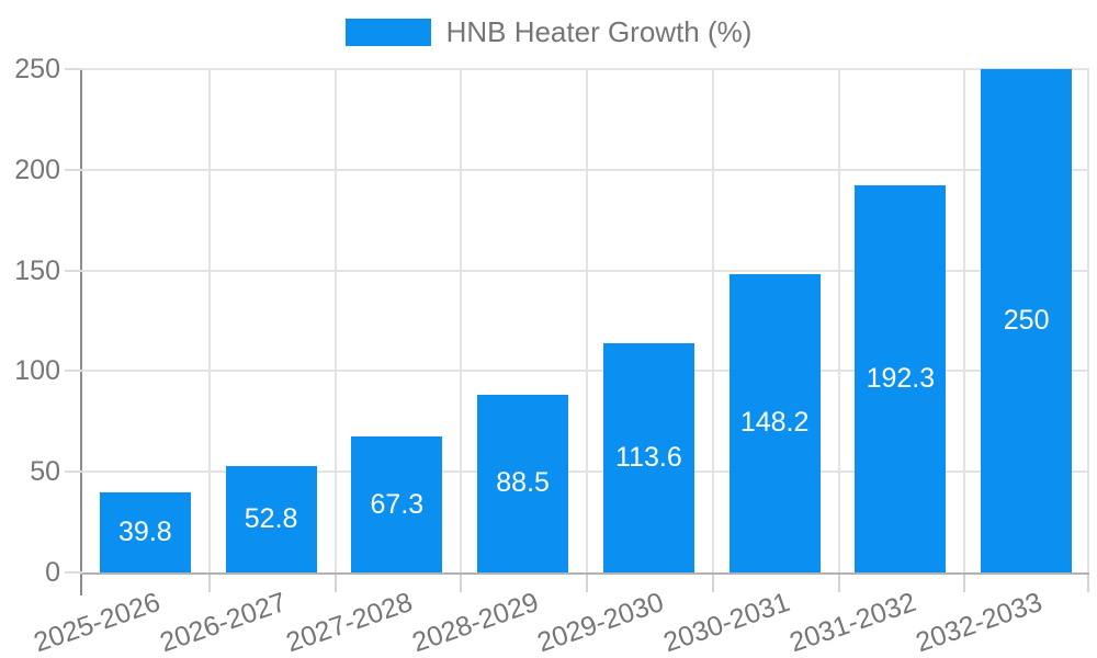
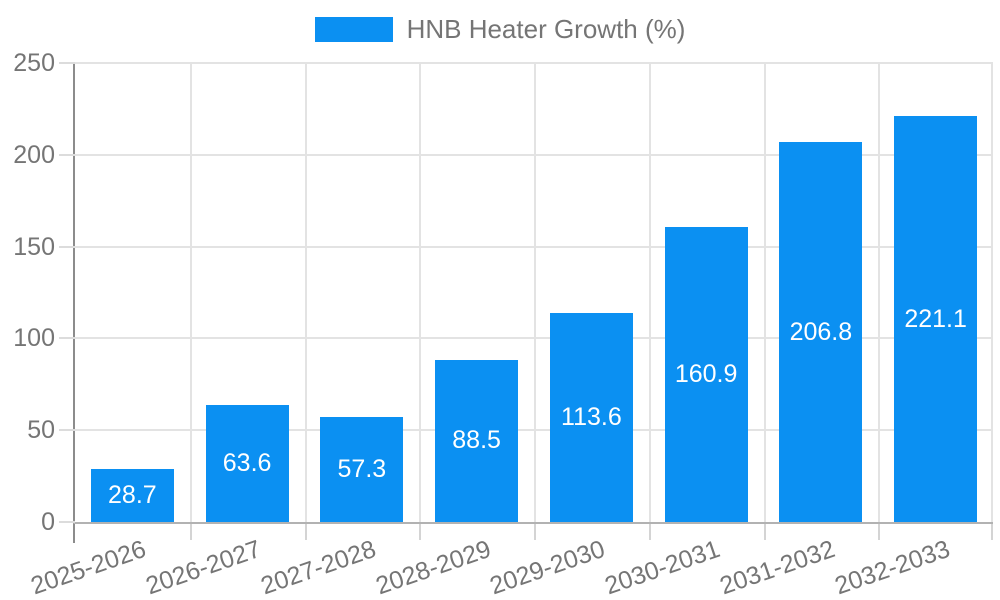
2025-2026: 39.8 -> 28.7
2026-2027: 52.8 -> 63.6
2027-2028: 67.3 -> 57.3
2030-2031: 148.2 -> 160.9
2031-2032: 192.3 -> 206.8
2032-2033: 250 -> 221.1
